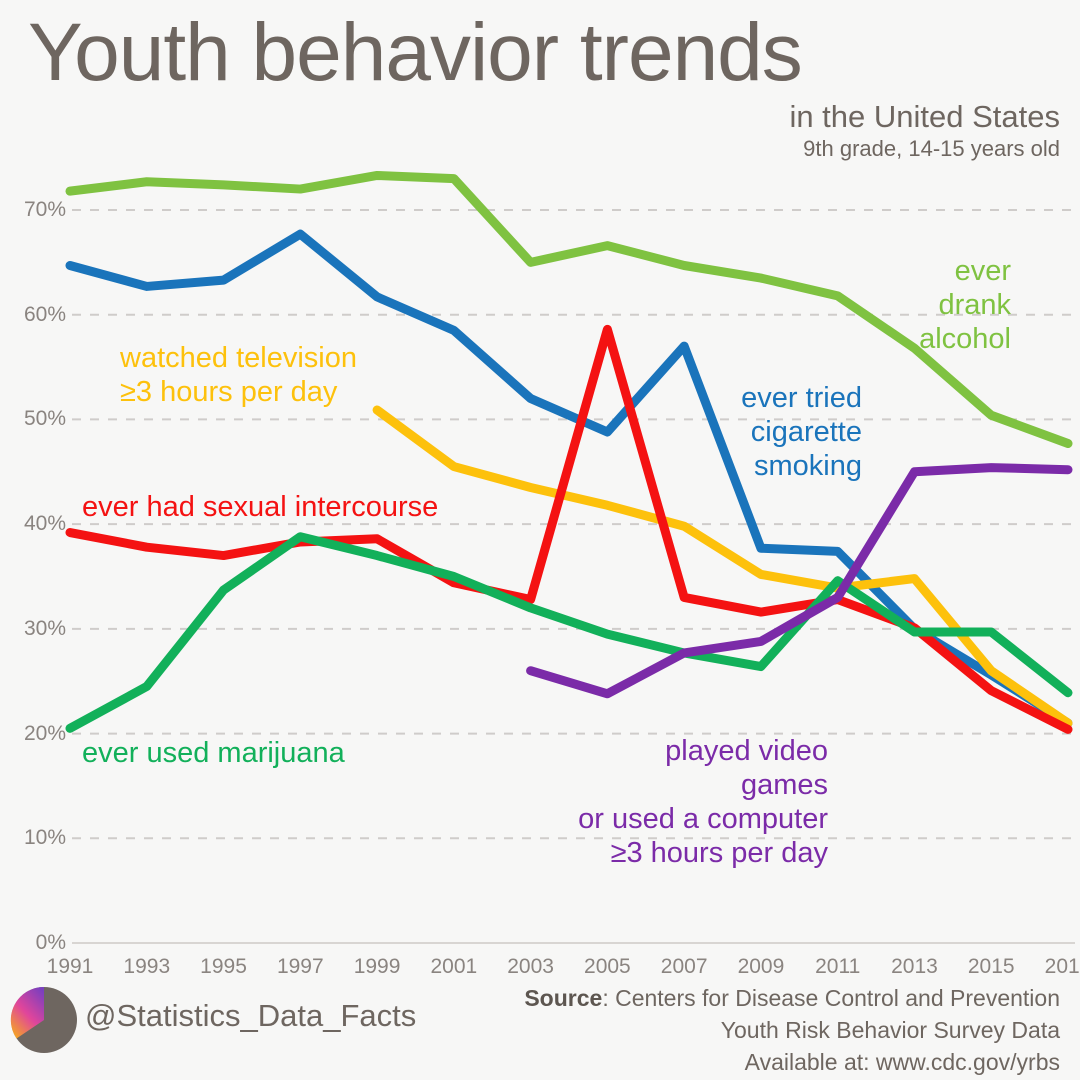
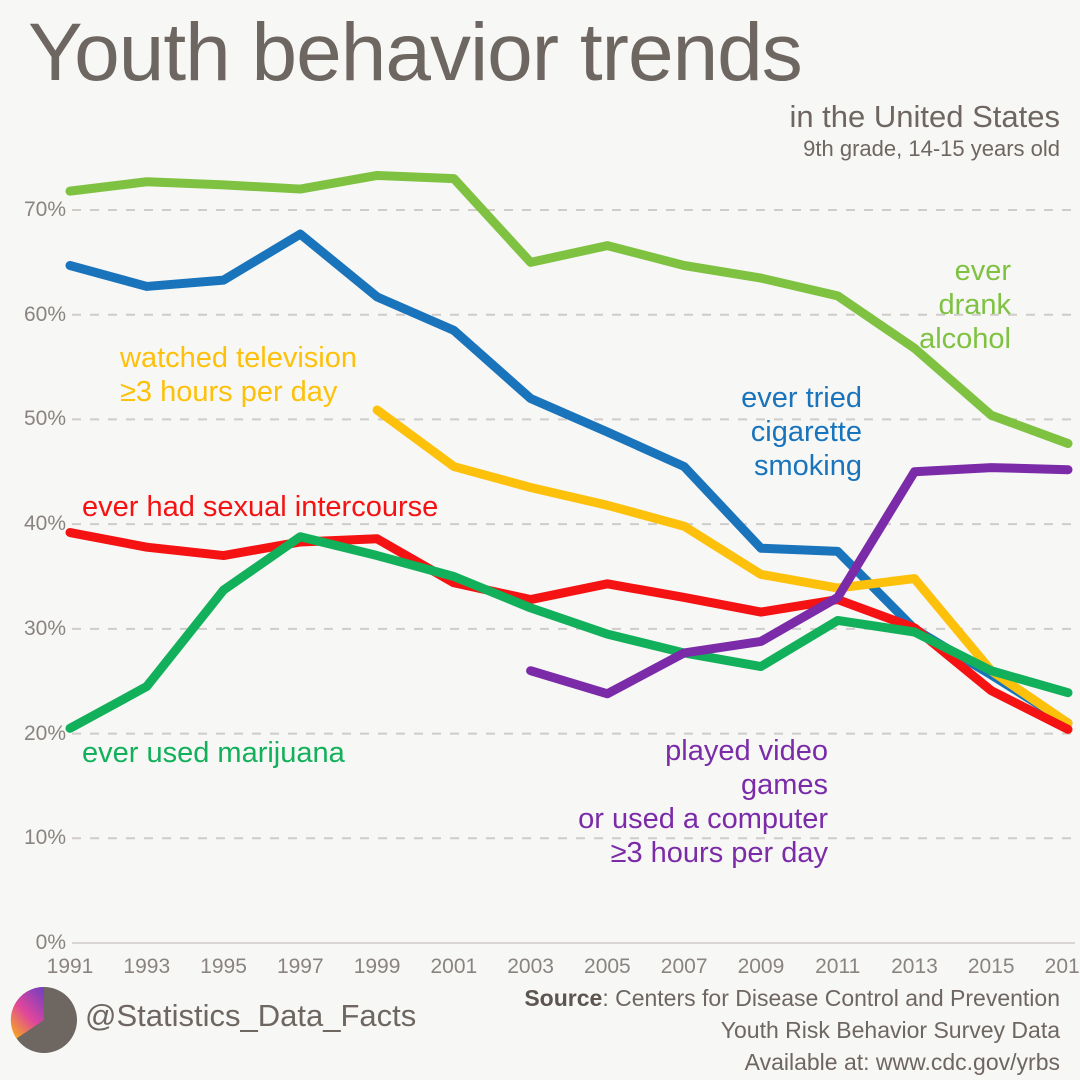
ever had sexual intercourse/2005: 58.6% -> 34.3%
ever tried cigarette smoking/2007: 57.0% -> 45.5%
ever used marijuana/2011: 34.6% -> 30.8%
ever used marijuana/2015: 29.7% -> 26.0%
